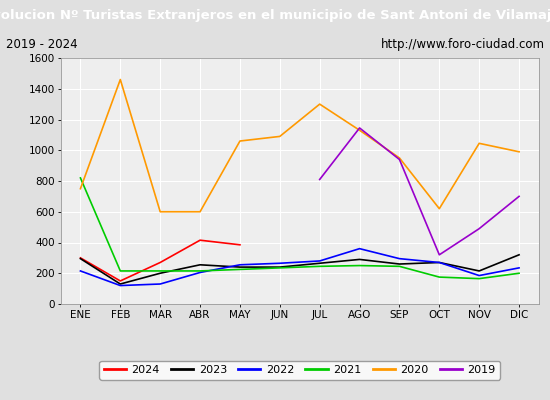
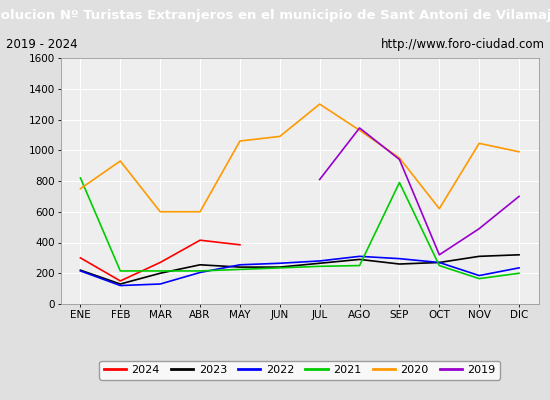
2023/ENE: 300 -> 220
2020/FEB: 1460 -> 930
2022/AGO: 360 -> 310
2021/SEP: 240 -> 790
2021/OCT: 180 -> 250
2023/NOV: 220 -> 310
